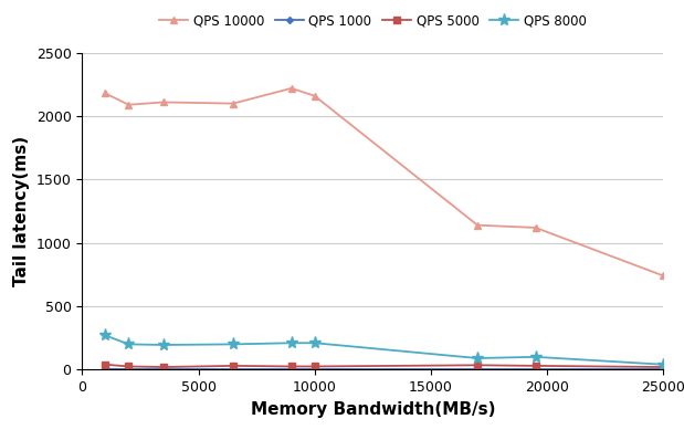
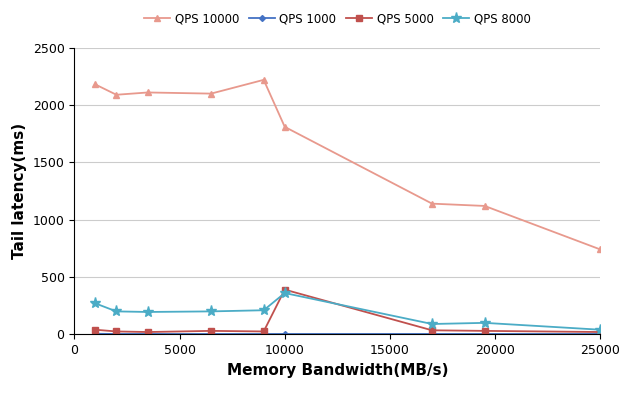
QPS 10000/10000: 2160 -> 1810
QPS 5000/10000: 20 -> 390
QPS 8000/10000: 210 -> 360
